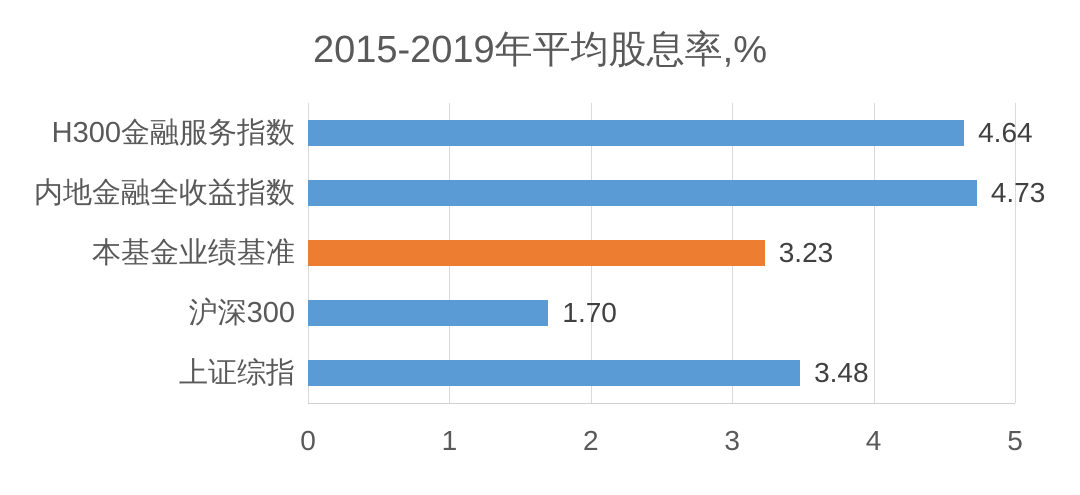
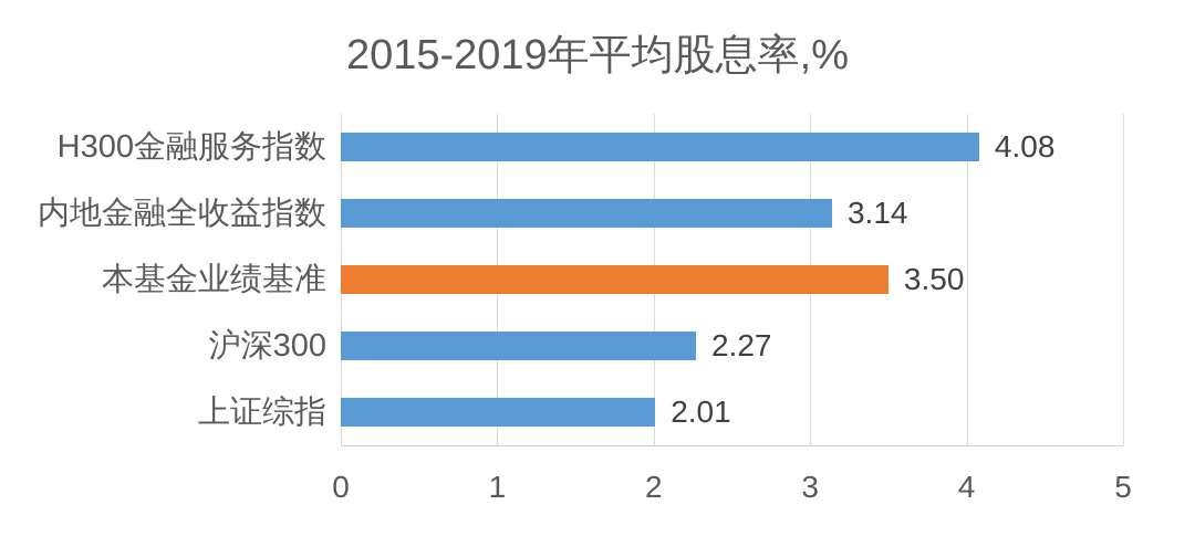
H300金融服务指数: 4.64 -> 4.08
内地金融全收益指数: 4.73 -> 3.14
本基金业绩基准: 3.23 -> 3.50
沪深300: 1.70 -> 2.27
上证综指: 3.48 -> 2.01
